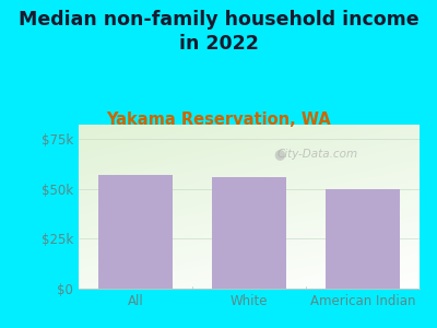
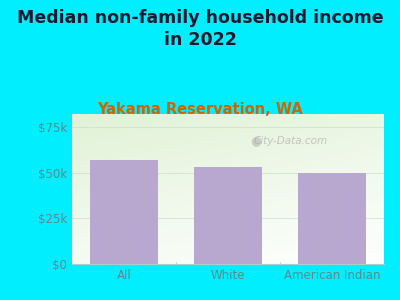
White: $56k -> $53k
